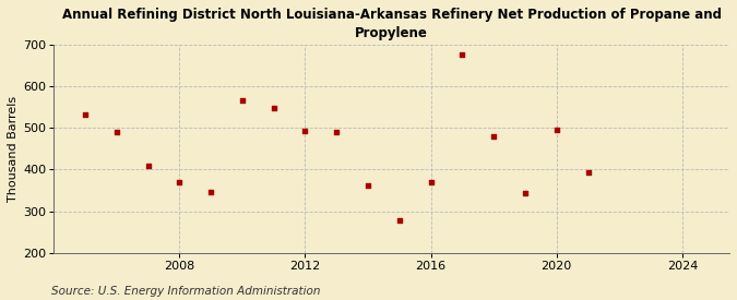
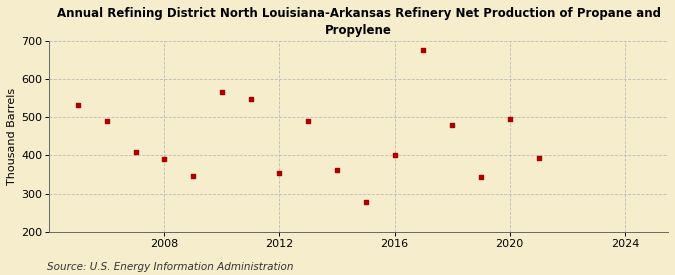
2008: 370 -> 390
2012: 492 -> 355
2016: 370 -> 400
